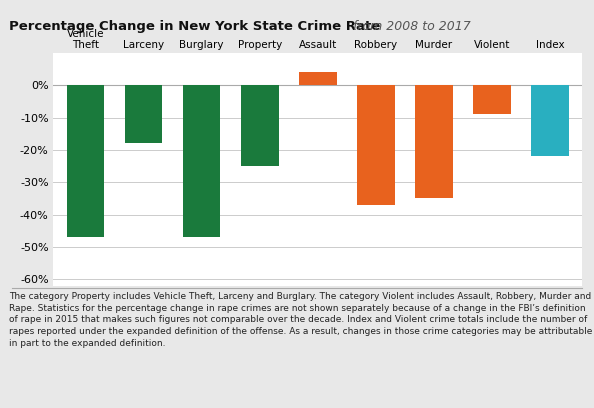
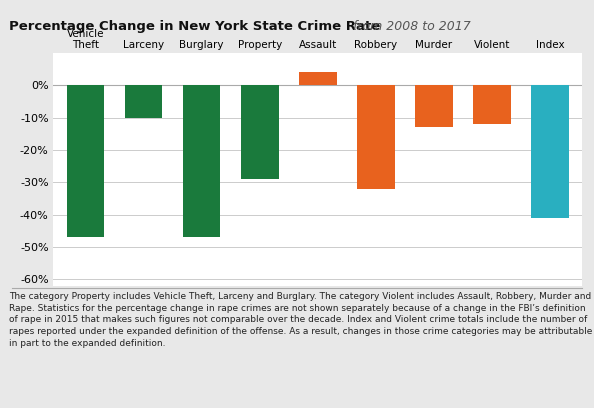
Larceny: -18% -> -10%
Property: -25% -> -29%
Robbery: -37% -> -32%
Murder: -35% -> -13%
Violent: -9% -> -12%
Index: -22% -> -41%
